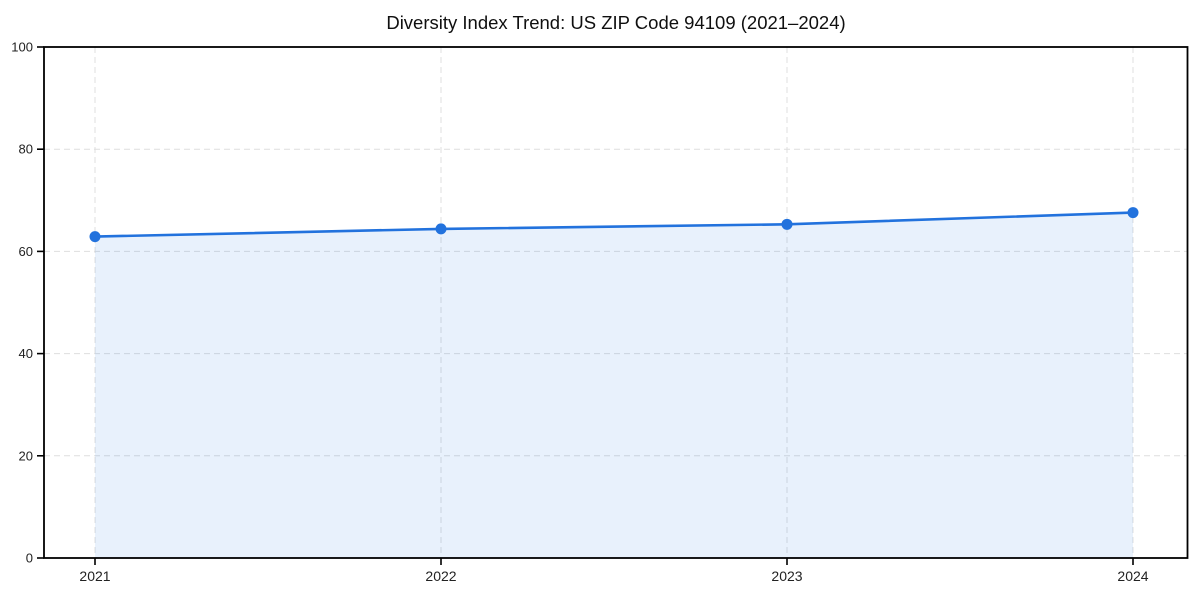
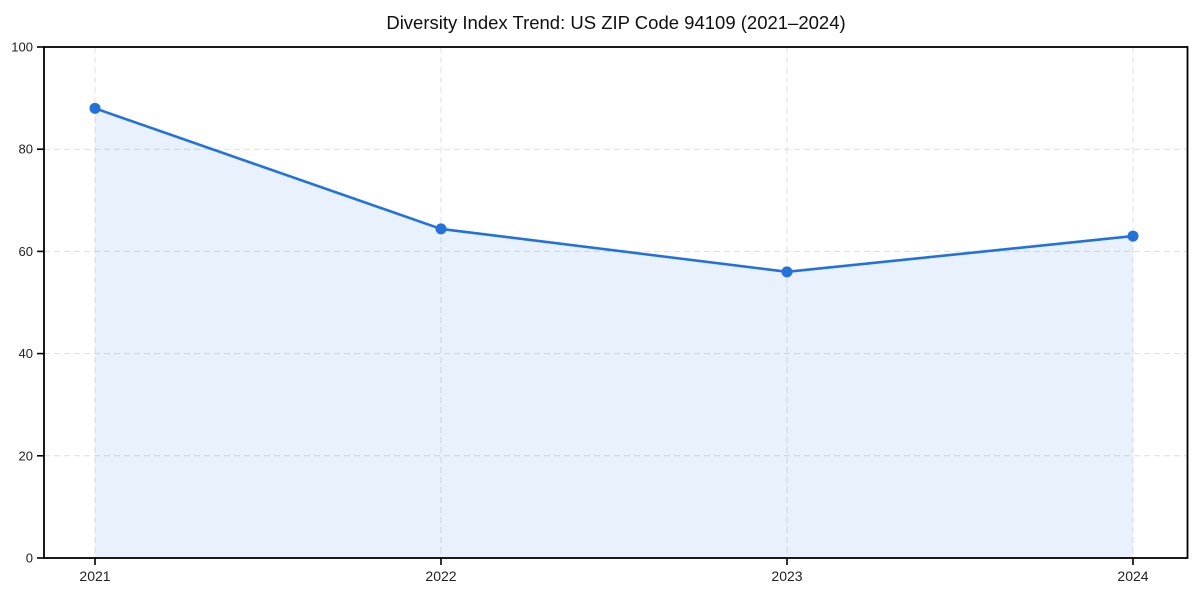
2021: 63 -> 88
2023: 65 -> 56
2024: 68 -> 63
